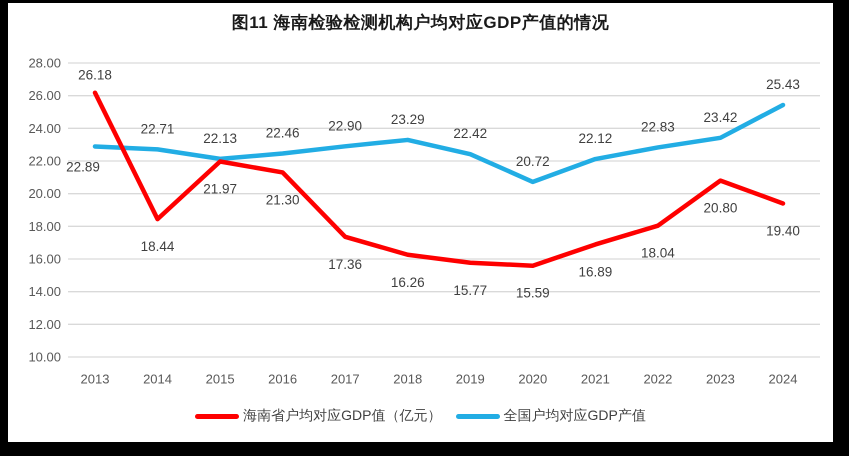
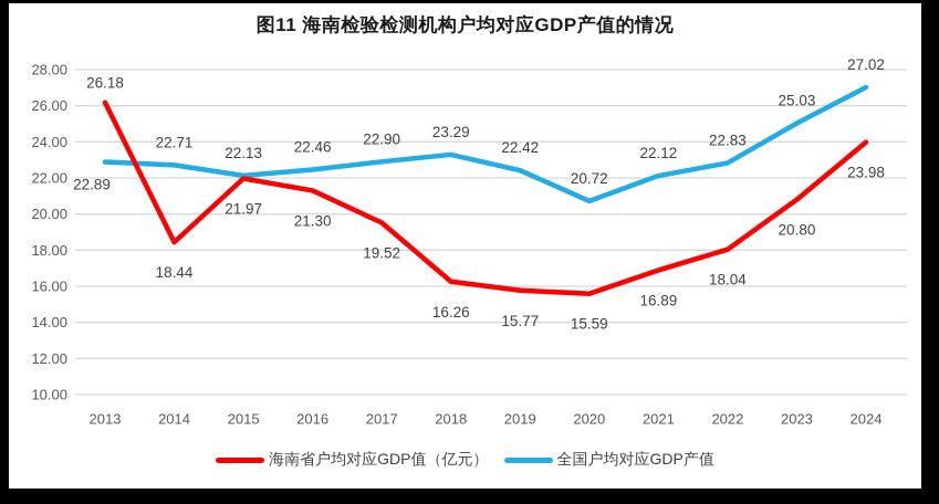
海南省户均对应GDP值（亿元）/2017: 17.36 -> 19.52
全国户均对应GDP产值/2023: 23.42 -> 25.03
海南省户均对应GDP值（亿元）/2024: 19.40 -> 23.98
全国户均对应GDP产值/2024: 25.43 -> 27.02
